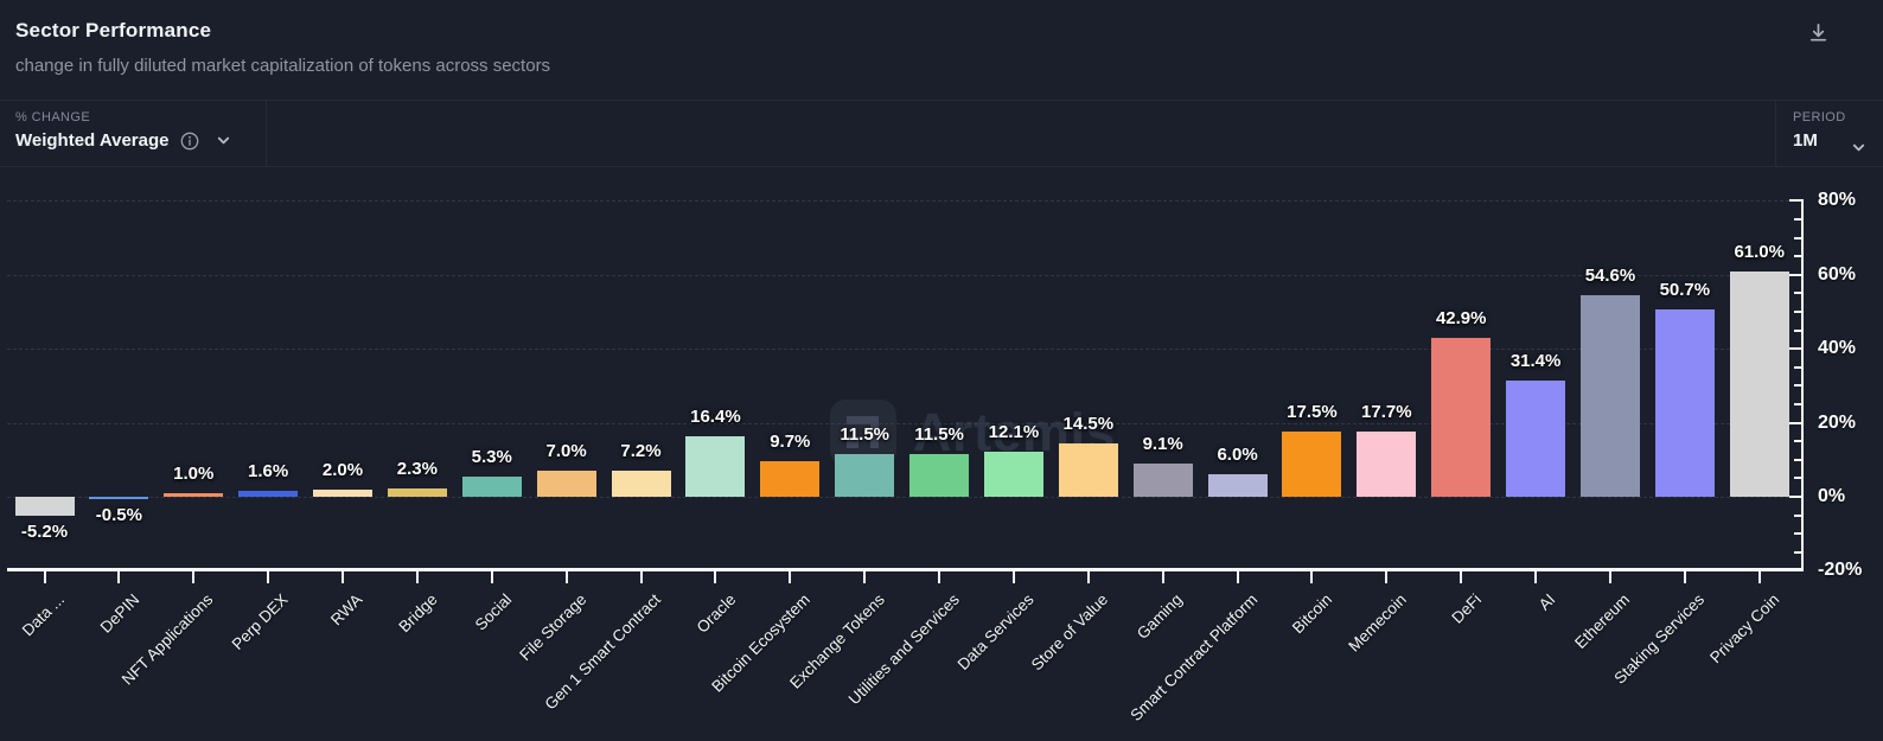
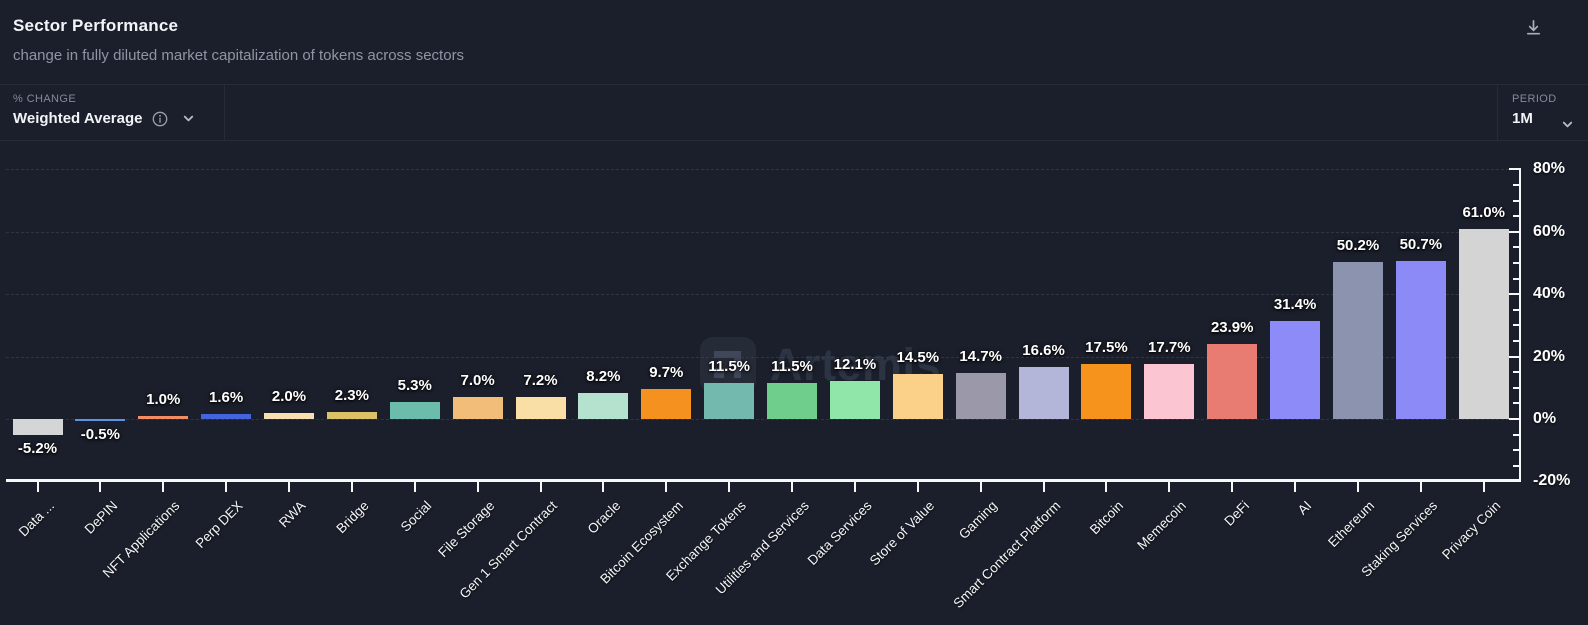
Oracle: 16.4% -> 8.2%
Gaming: 9.1% -> 14.7%
Smart Contract Platform: 6.0% -> 16.6%
DeFi: 42.9% -> 23.9%
Ethereum: 54.6% -> 50.2%
